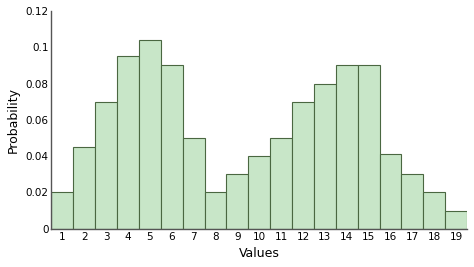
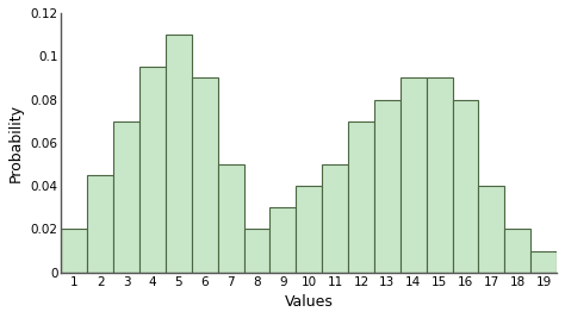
5: 0.104 -> 0.110
16: 0.041 -> 0.080
17: 0.030 -> 0.040
